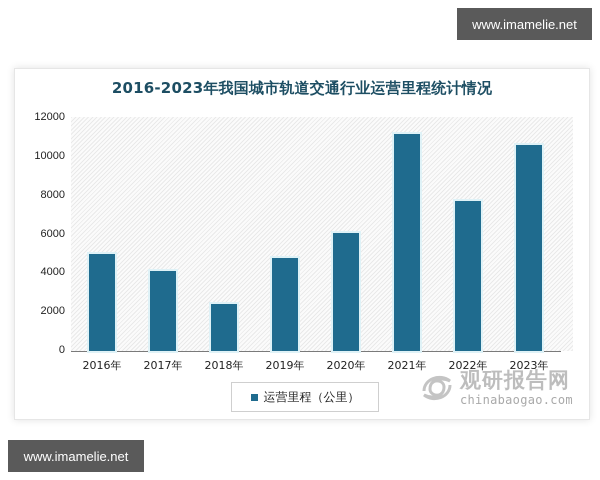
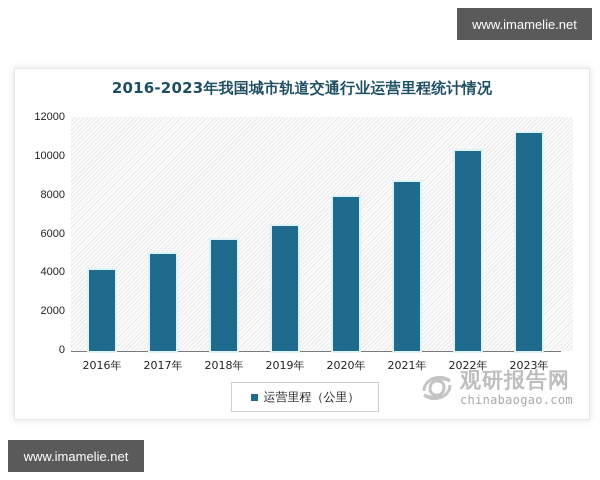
2016年: 5000 -> 4200
2017年: 4100 -> 5000
2018年: 2400 -> 5700
2019年: 4800 -> 6400
2020年: 6100 -> 8000
2021年: 11200 -> 8700
2022年: 7700 -> 10300
2023年: 10600 -> 11200
